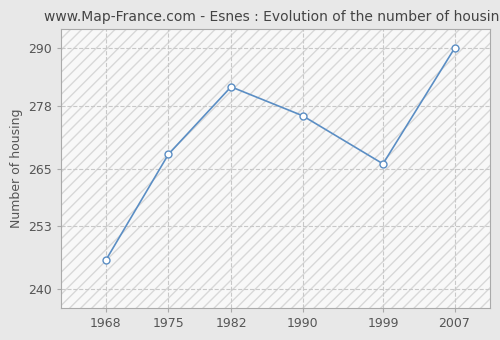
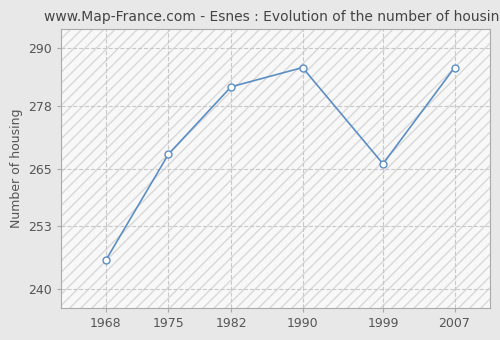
1990: 276 -> 286
2007: 290 -> 286
